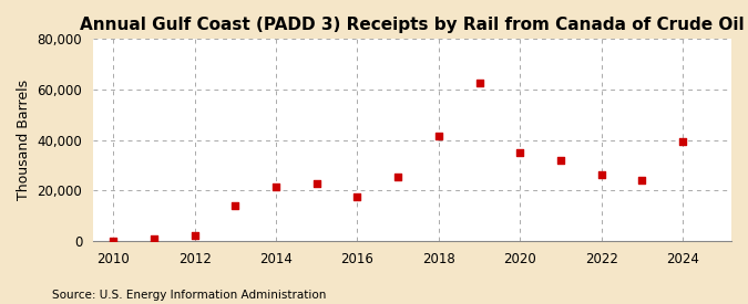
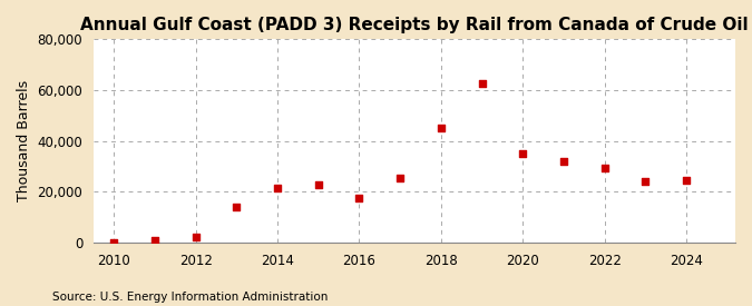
2018: 41,500 -> 45,000
2022: 26,500 -> 29,500
2024: 39,500 -> 24,500
